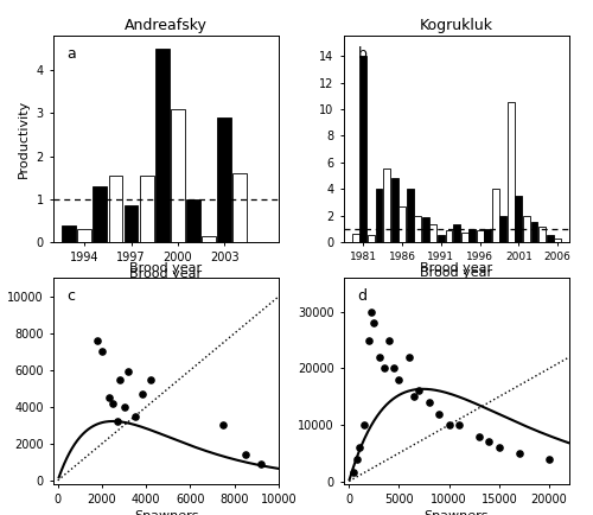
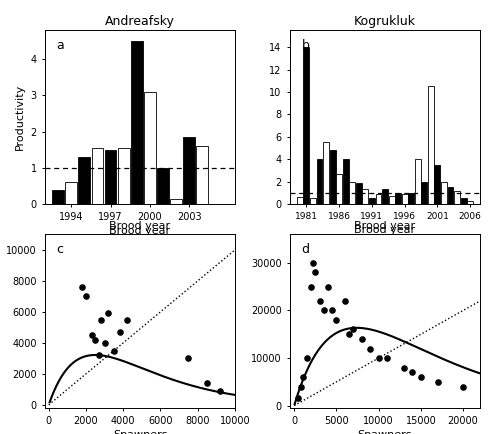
Andreafsky/1994: 0.30 -> 0.60
Andreafsky/1997: 0.85 -> 1.50
Andreafsky/2003: 2.90 -> 1.85
